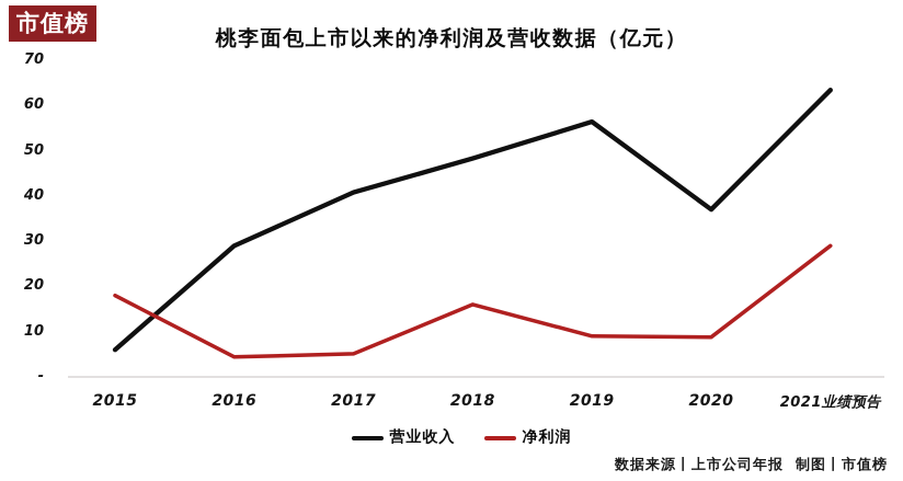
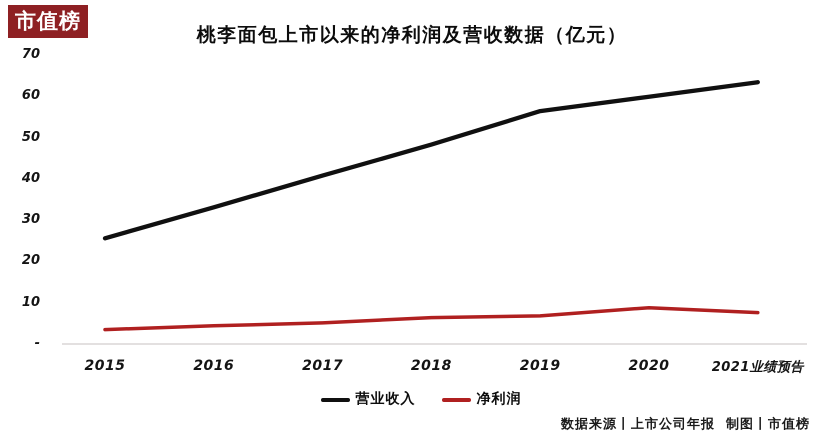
营业收入/2015: 6 -> 26
净利润/2015: 18 -> 4
营业收入/2016: 29 -> 33
净利润/2018: 16 -> 6
净利润/2019: 9 -> 7
营业收入/2020: 37 -> 60
净利润/2021业绩预告: 29 -> 8
